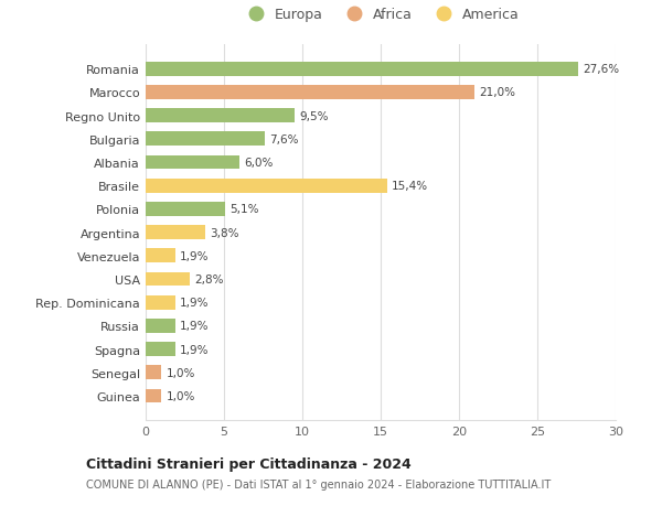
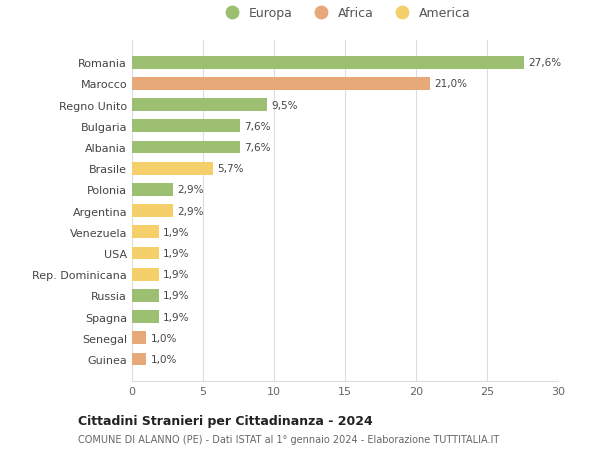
Albania: 6,0% -> 7,6%
Brasile: 15,4% -> 5,7%
Polonia: 5,1% -> 2,9%
Argentina: 3,8% -> 2,9%
USA: 2,8% -> 1,9%
